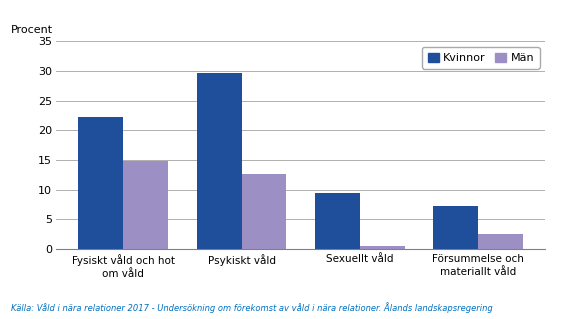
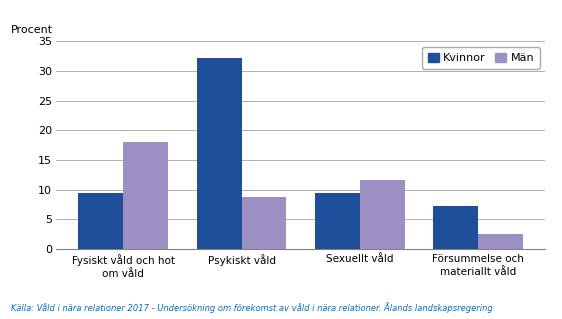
Kvinnor/Fysiskt våld och hot om våld: 22.3 -> 9.4
Män/Fysiskt våld och hot om våld: 14.9 -> 18.0
Kvinnor/Psykiskt våld: 29.6 -> 32.2
Män/Psykiskt våld: 12.7 -> 8.8
Män/Sexuellt våld: 0.4 -> 11.6
